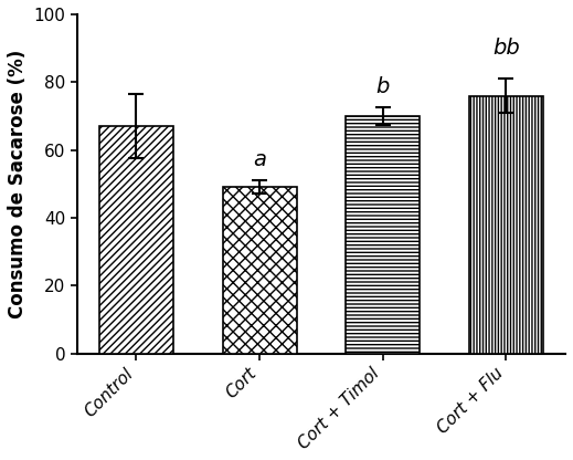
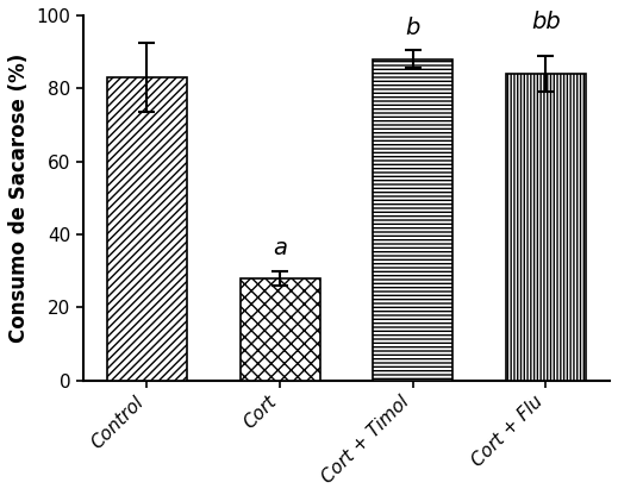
Control: 67 -> 83
Cort: 49 -> 28
Cort + Timol: 70 -> 88
Cort + Flu: 76 -> 84
